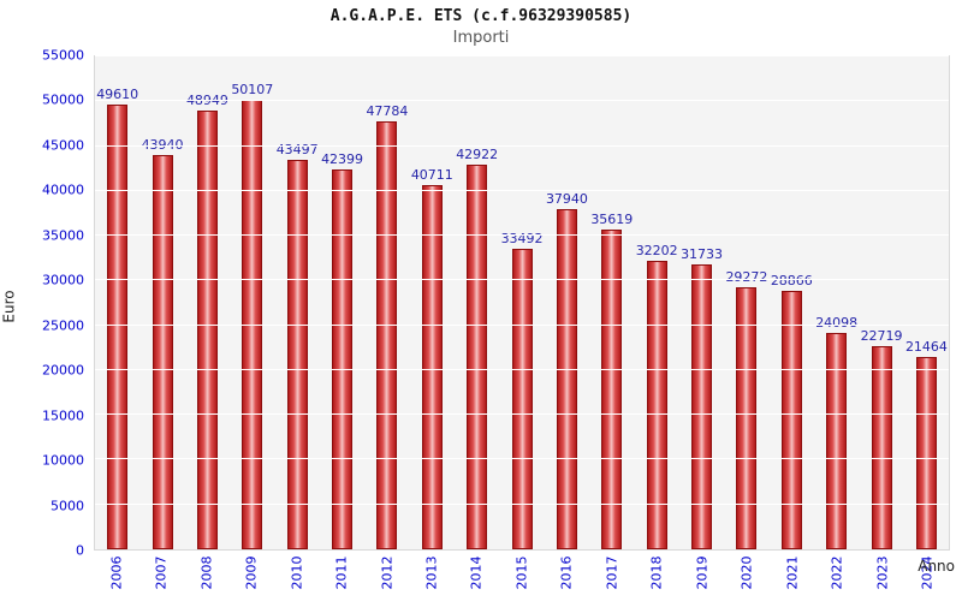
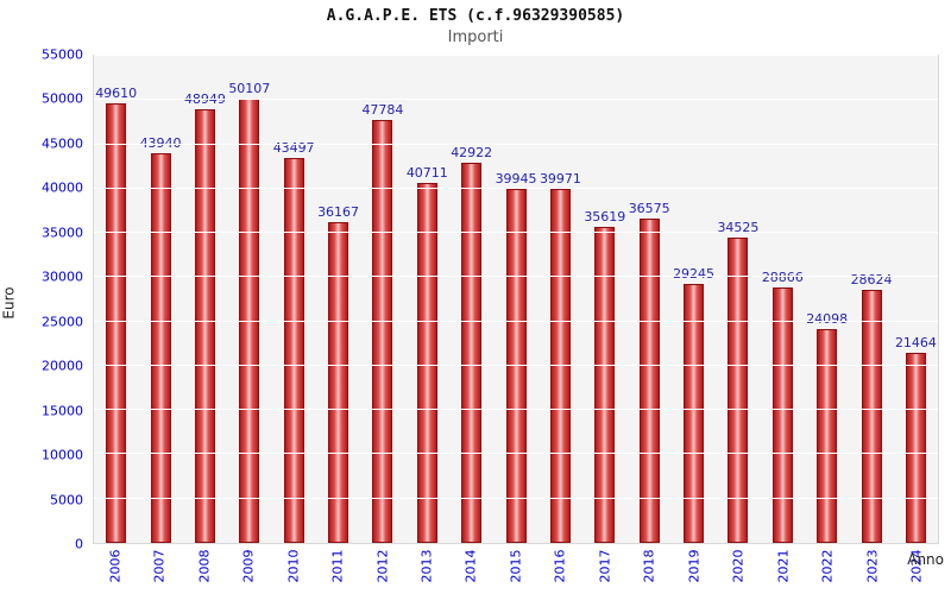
2011: 42399 -> 36167
2015: 33492 -> 39945
2016: 37940 -> 39971
2018: 32202 -> 36575
2019: 31733 -> 29245
2020: 29272 -> 34525
2023: 22719 -> 28624
